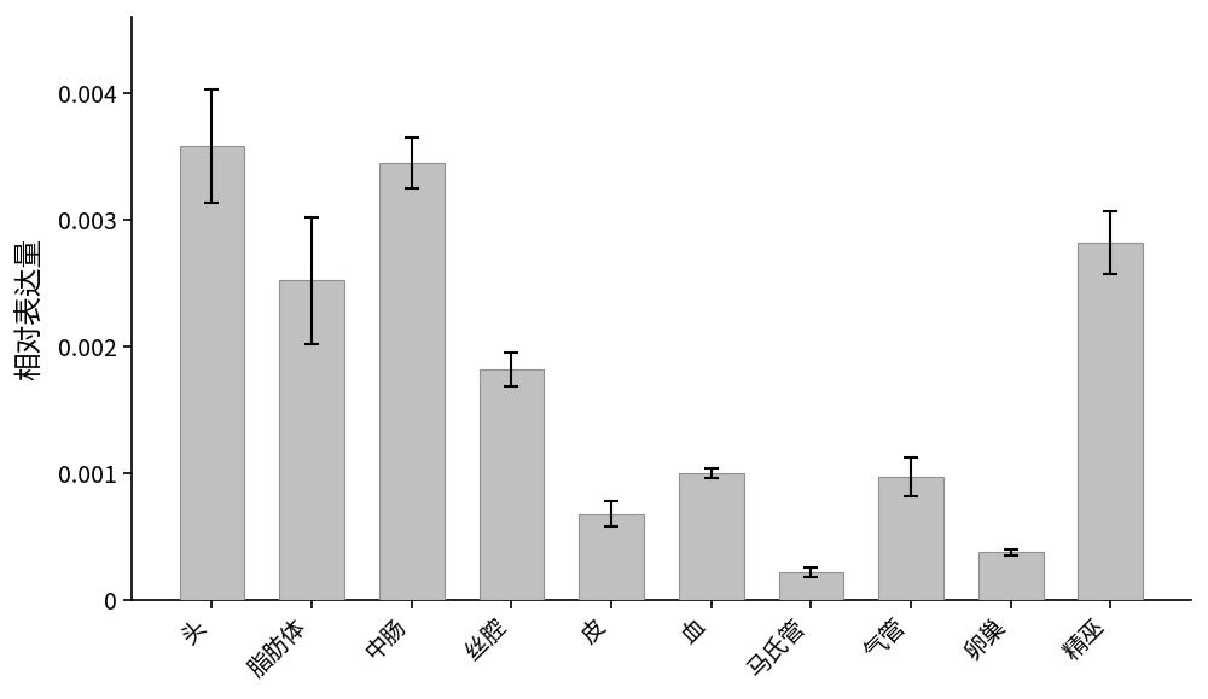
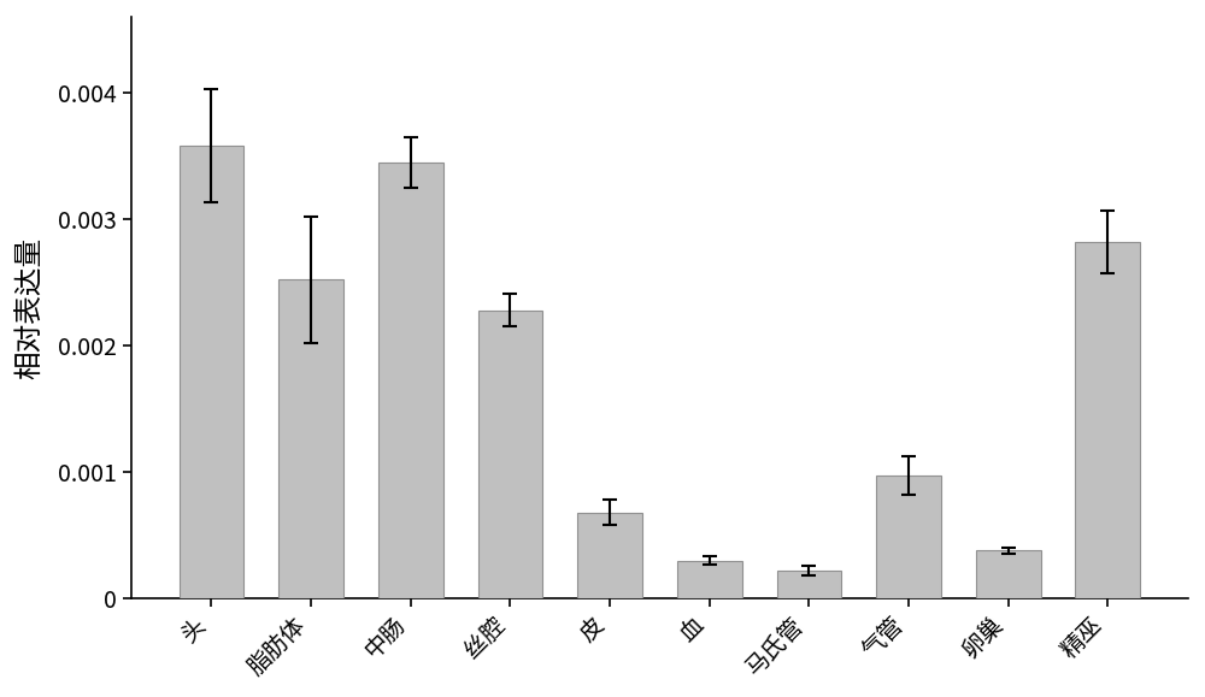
丝腔: 0.00182 -> 0.00228
血: 0.00100 -> 0.00030
